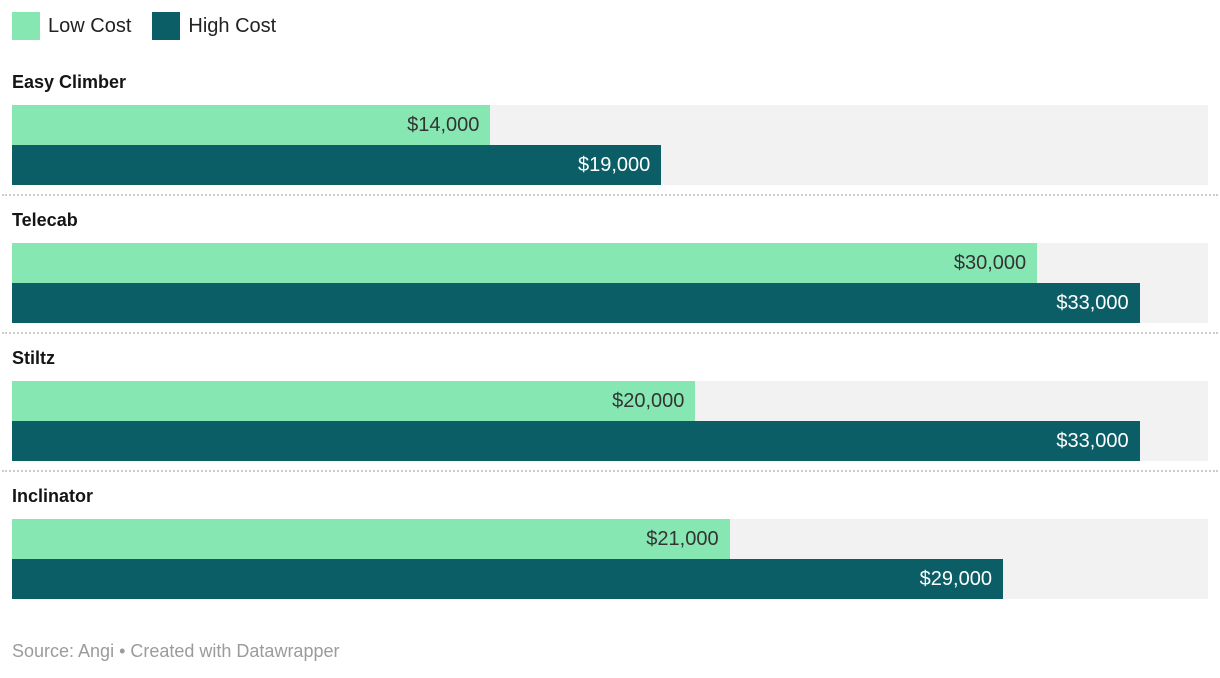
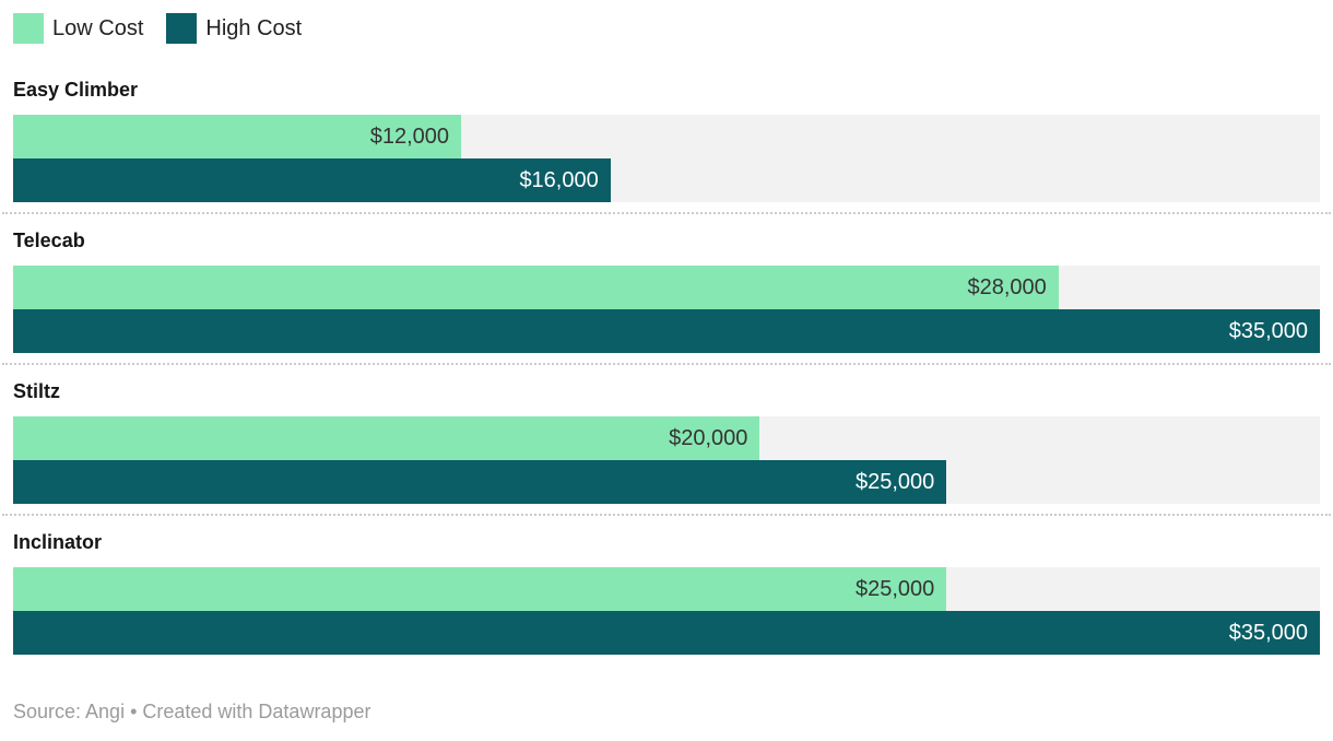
Low Cost/Easy Climber: $14,000 -> $12,000
High Cost/Easy Climber: $19,000 -> $16,000
Low Cost/Telecab: $30,000 -> $28,000
High Cost/Telecab: $33,000 -> $35,000
High Cost/Stiltz: $33,000 -> $25,000
Low Cost/Inclinator: $21,000 -> $25,000
High Cost/Inclinator: $29,000 -> $35,000
